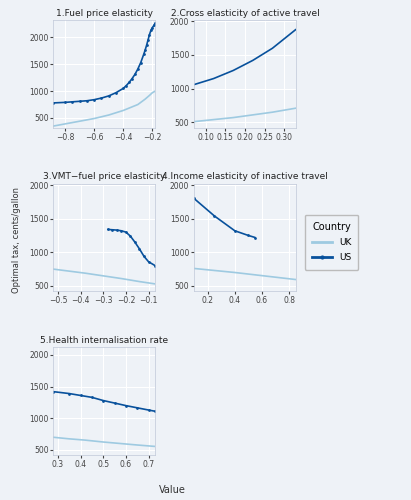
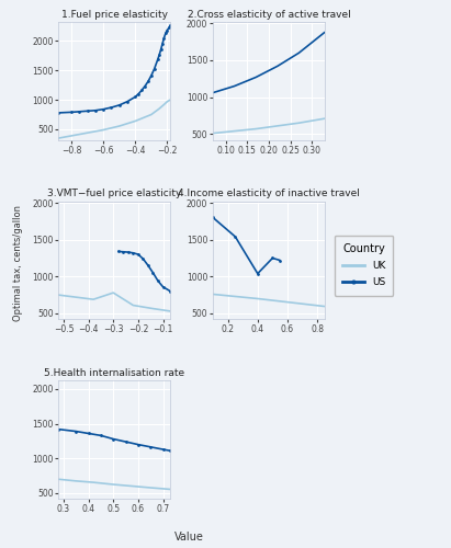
3.VMT−fuel price elasticity/UK/−0.3: 650 -> 780
4.Income elasticity of inactive travel/US/0.4: 1320 -> 1040
